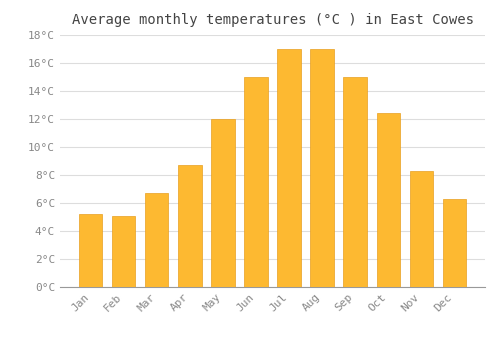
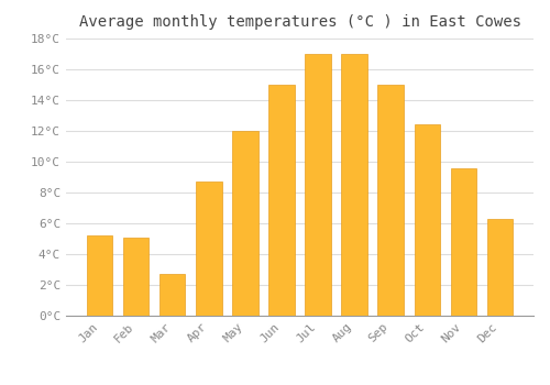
Mar: 6.7°C -> 2.7°C
Nov: 8.3°C -> 9.6°C
